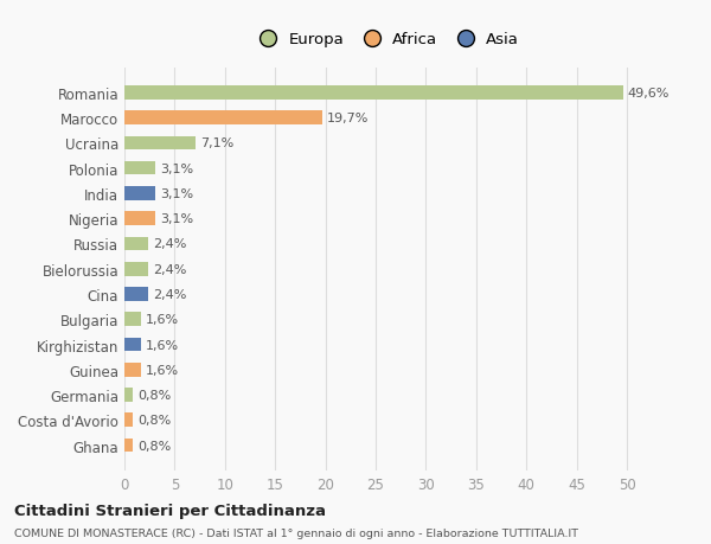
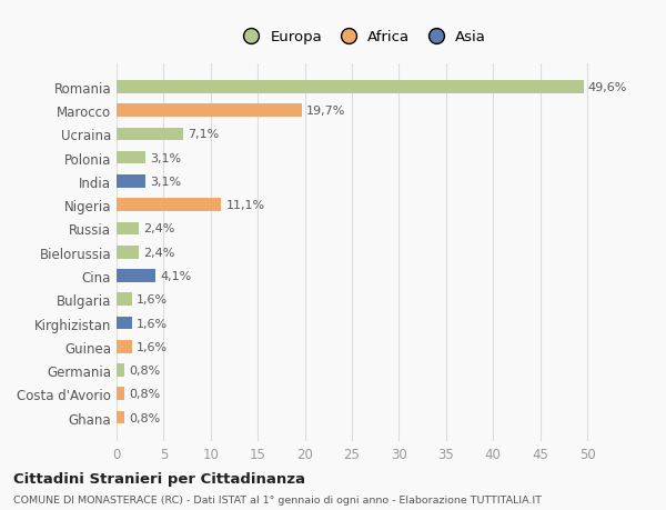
Nigeria: 3,1% -> 11,1%
Cina: 2,4% -> 4,1%
